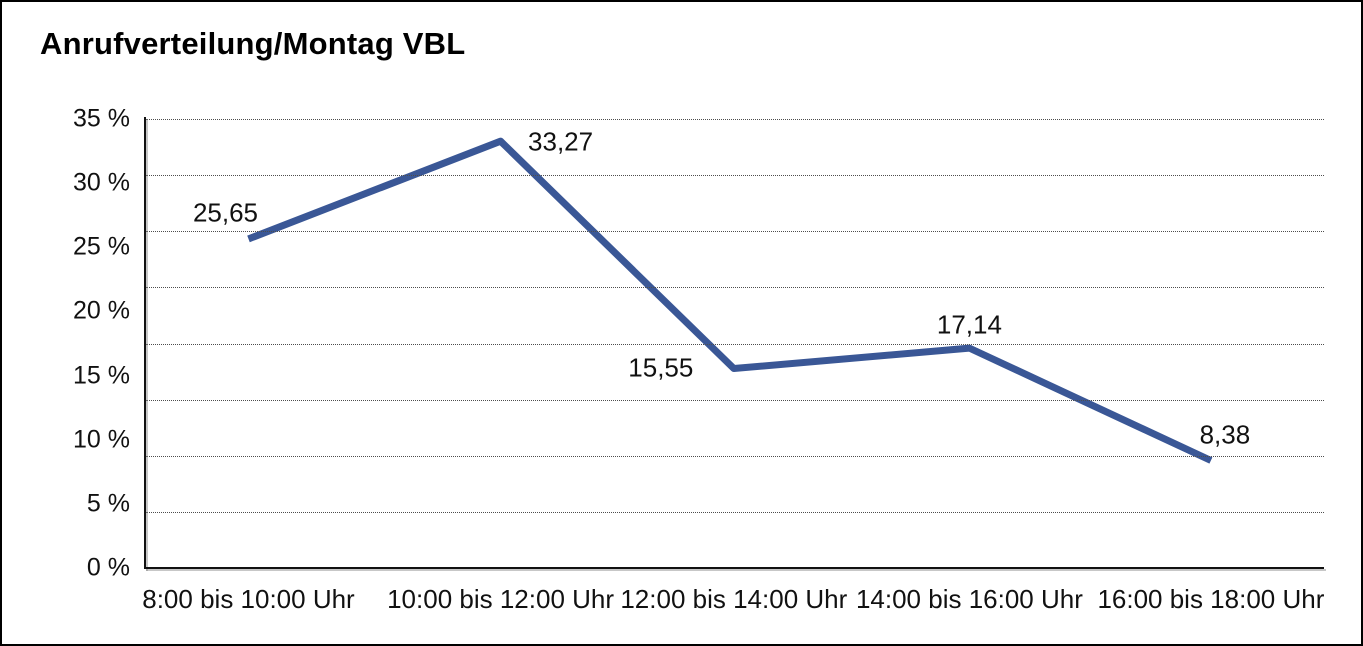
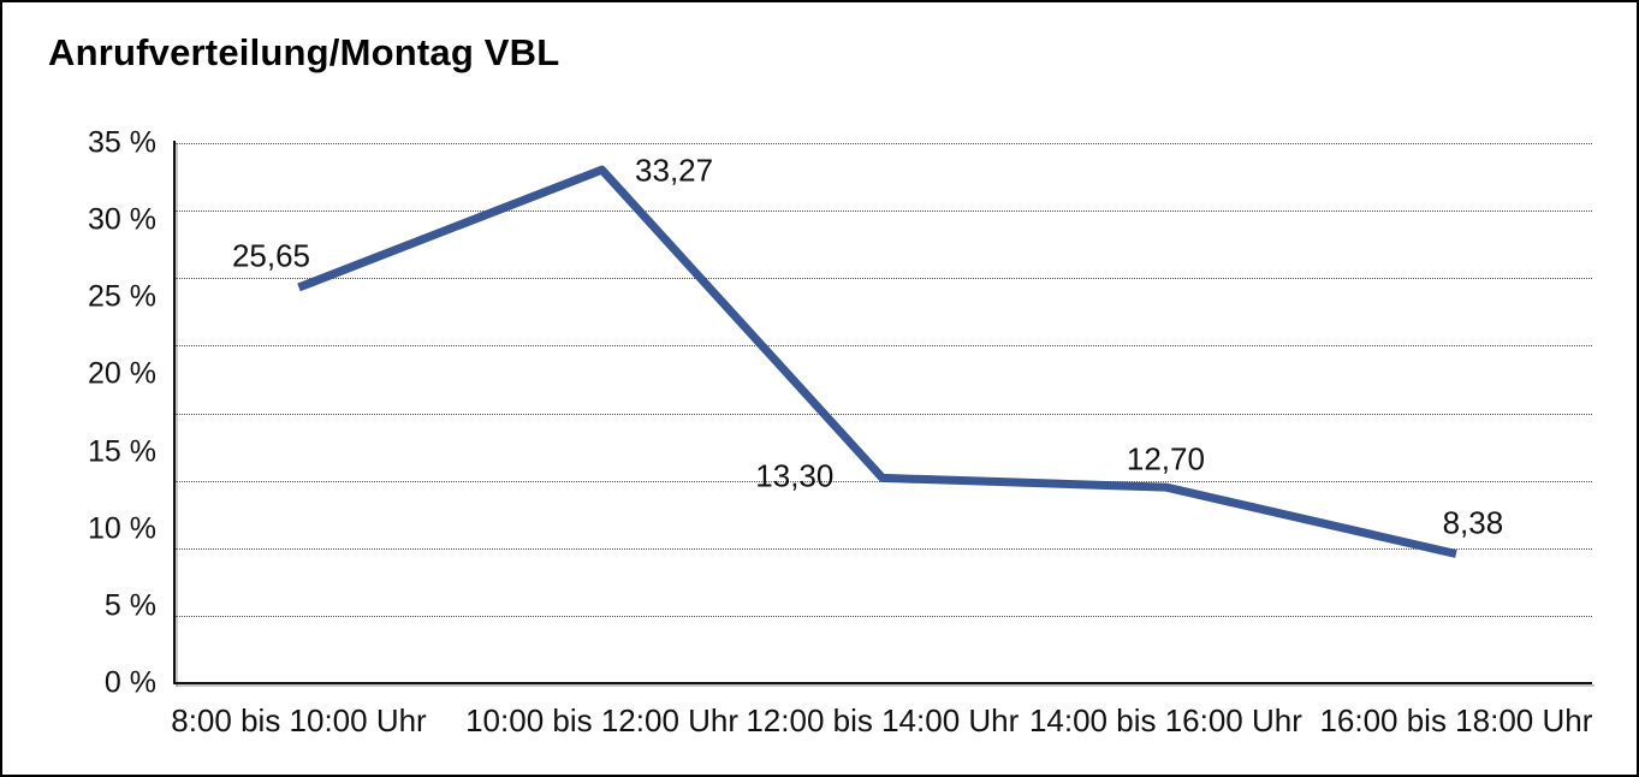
12:00 bis 14:00 Uhr: 15,55 -> 13,30
14:00 bis 16:00 Uhr: 17,14 -> 12,70
